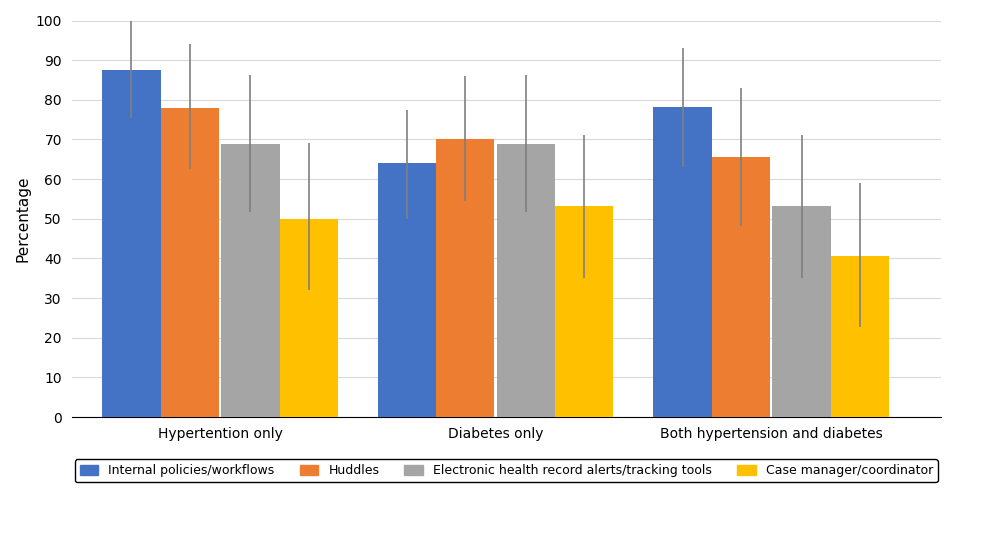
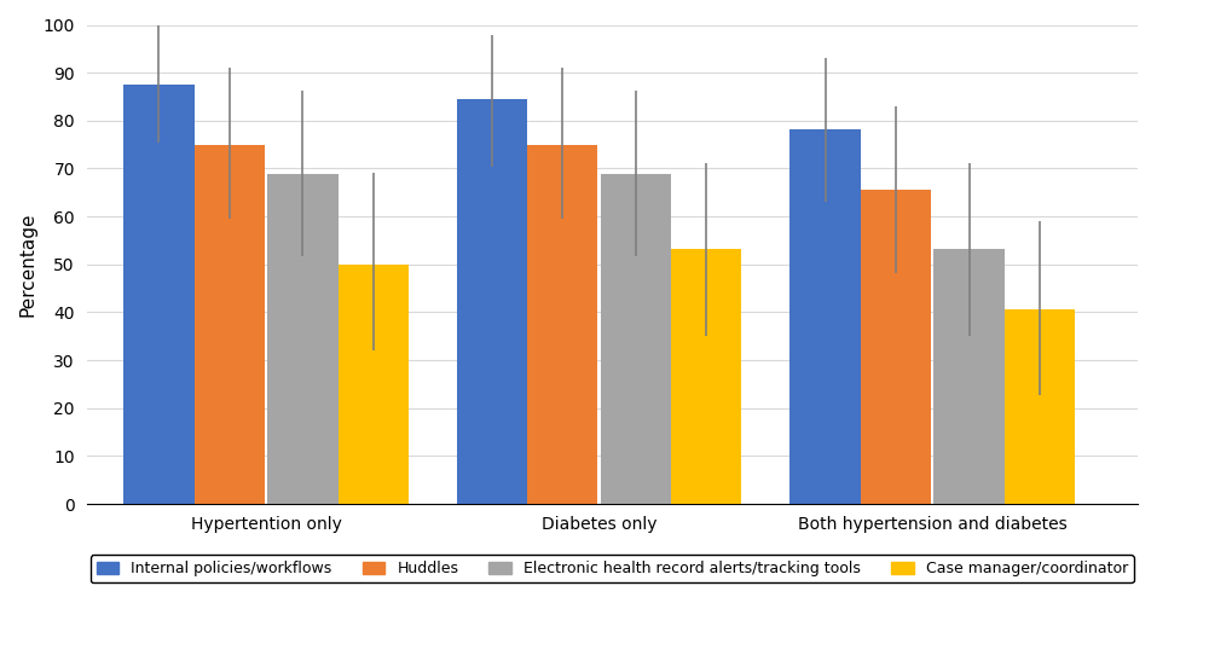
Huddles/Hypertention only: 78.0 -> 75.0
Internal policies/workflows/Diabetes only: 64.0 -> 84.4
Huddles/Diabetes only: 70.0 -> 75.0
